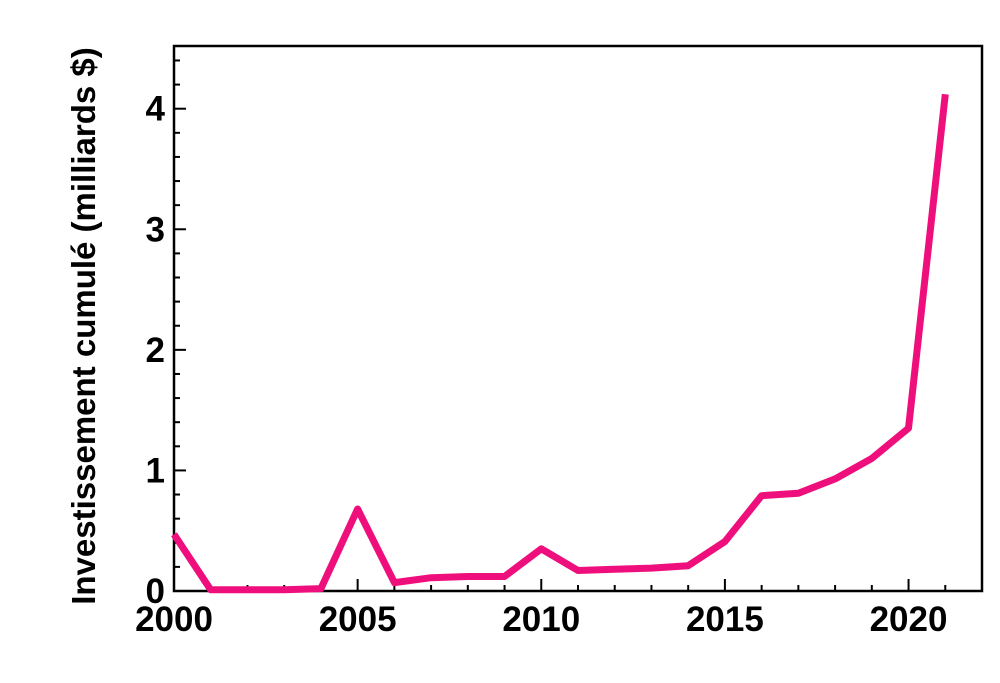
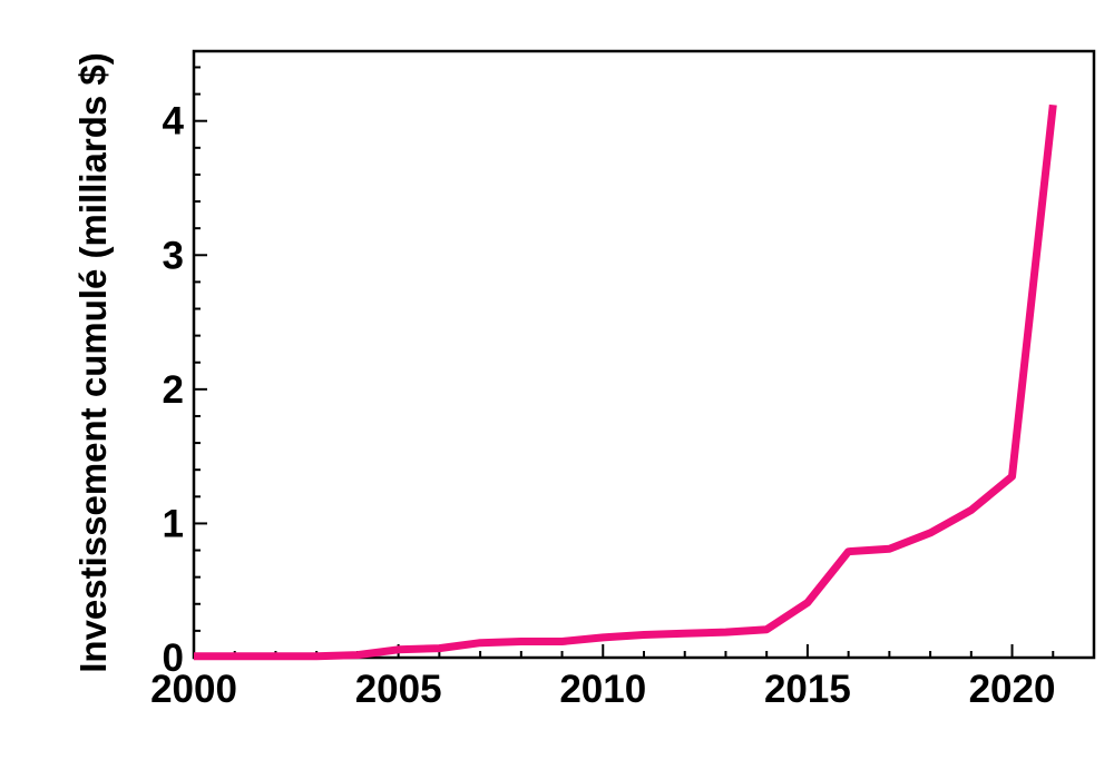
2000: 0.47 -> 0.01
2005: 0.68 -> 0.06
2010: 0.35 -> 0.15
